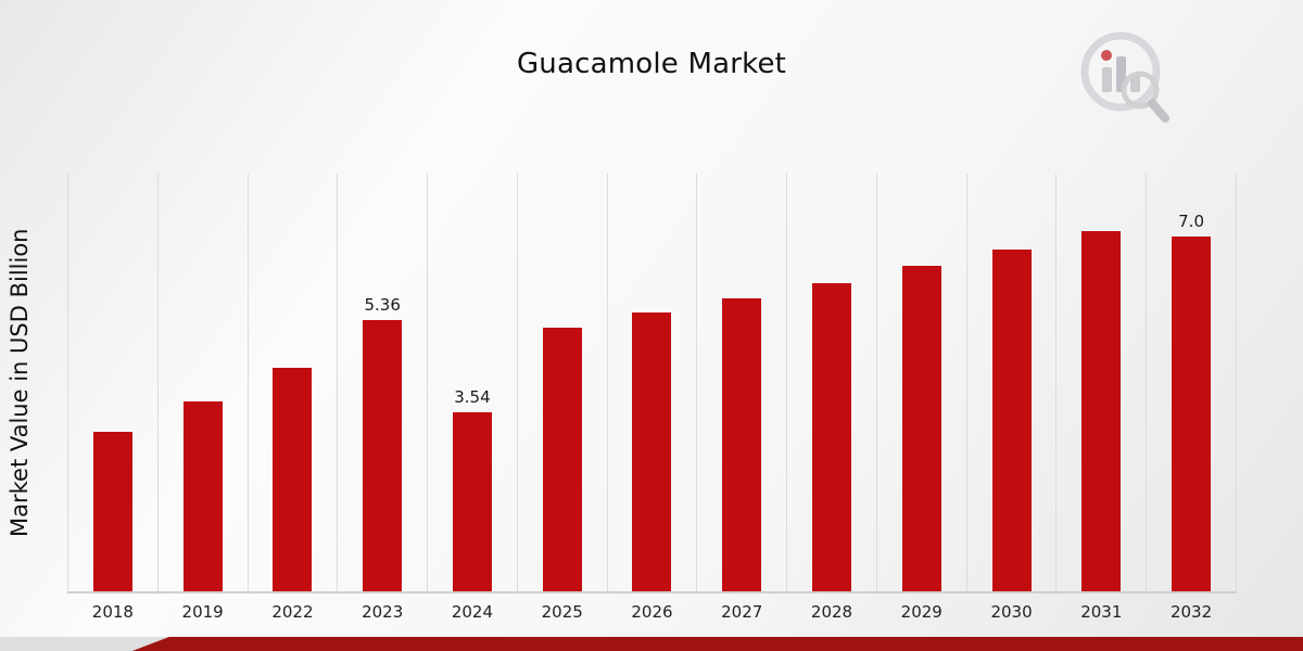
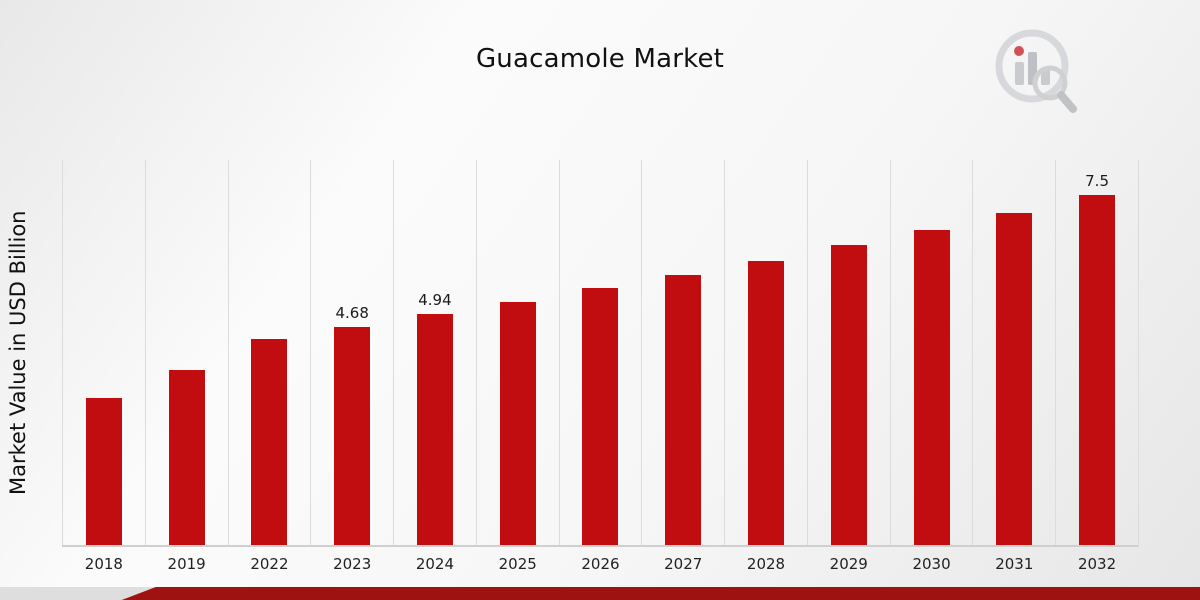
2023: 5.36 -> 4.68
2024: 3.54 -> 4.94
2032: 7.0 -> 7.5
